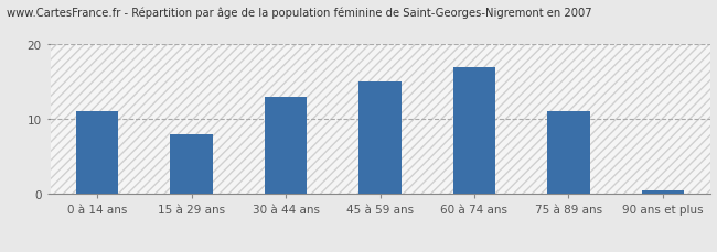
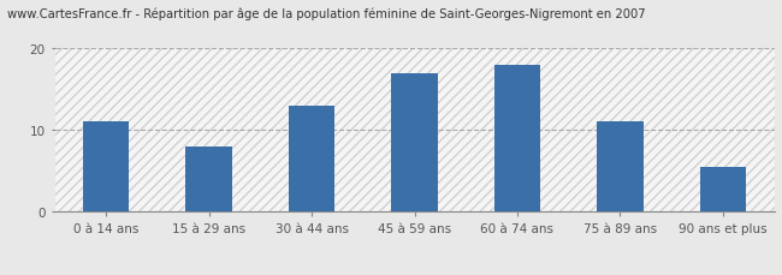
45 à 59 ans: 15.0 -> 17.0
60 à 74 ans: 17.0 -> 18.0
90 ans et plus: 0.5 -> 5.4
